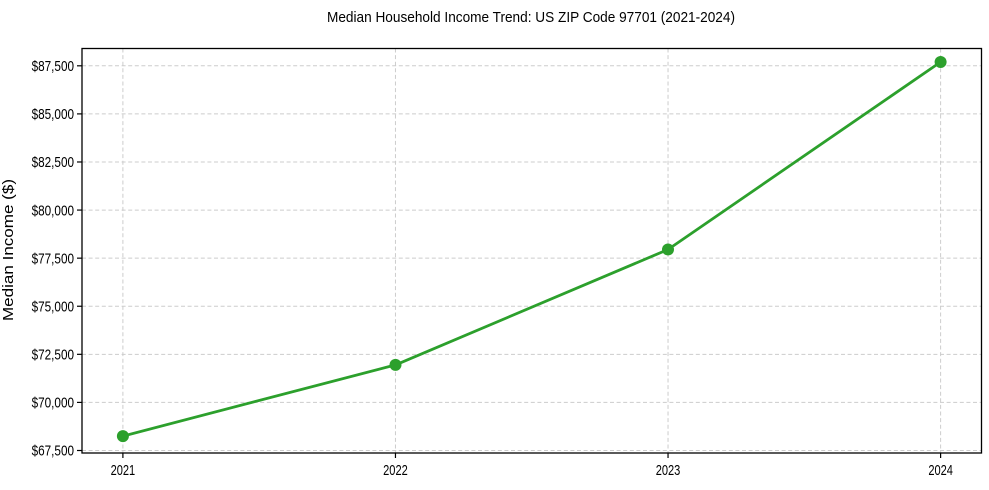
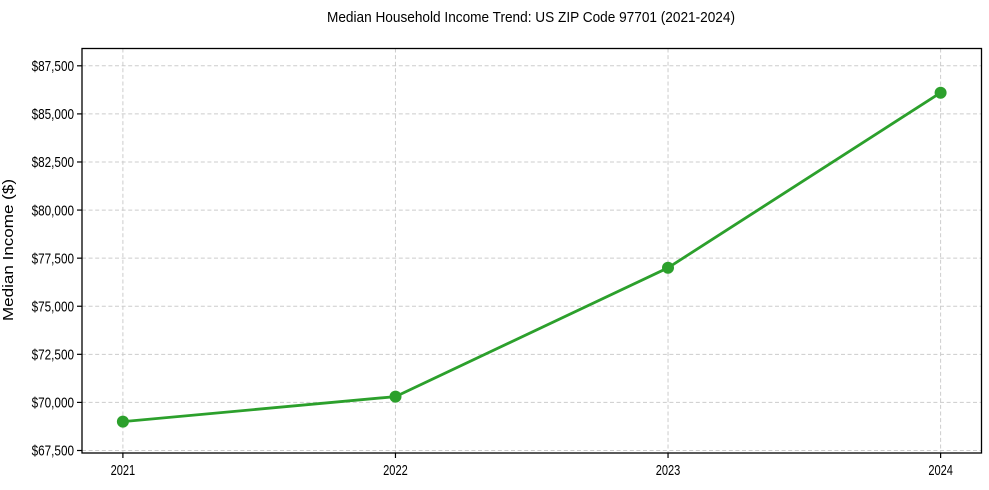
2021: $68200 -> $69000
2022: $72000 -> $70300
2023: $78000 -> $77000
2024: $87700 -> $86100
